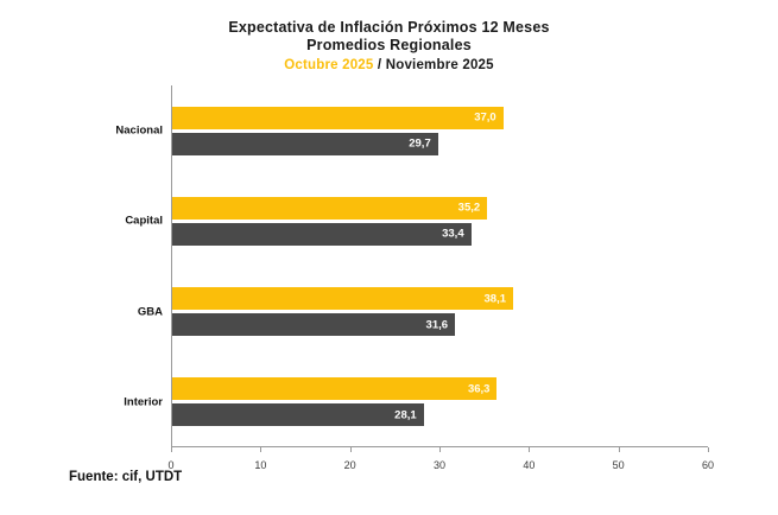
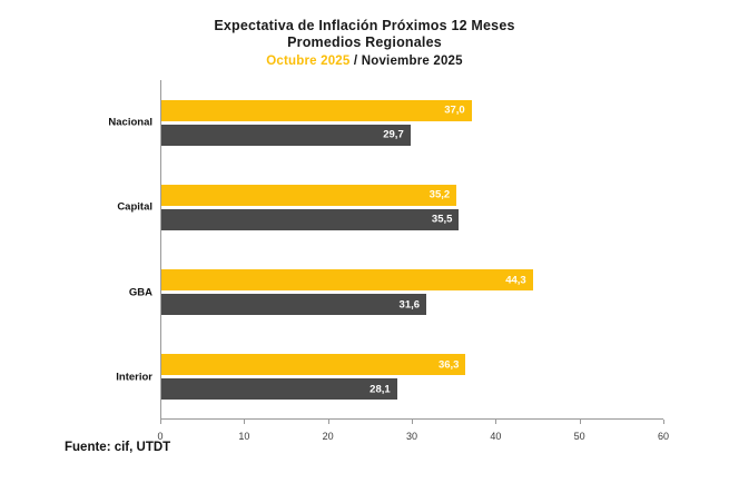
Noviembre 2025/Capital: 33,4 -> 35,5
Octubre 2025/GBA: 38,1 -> 44,3
